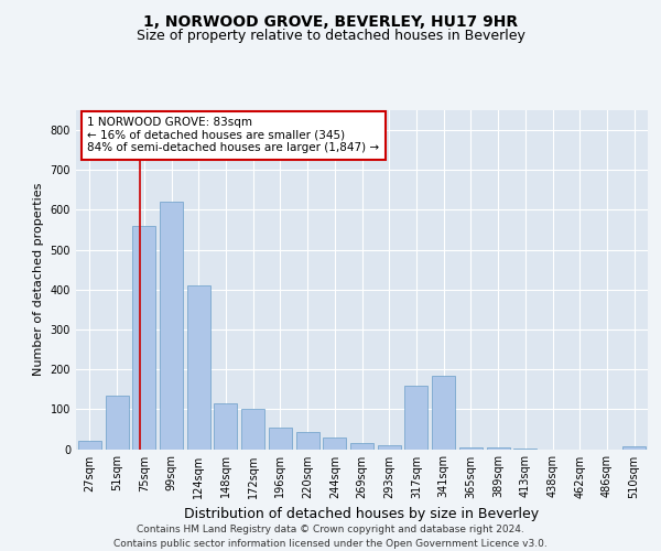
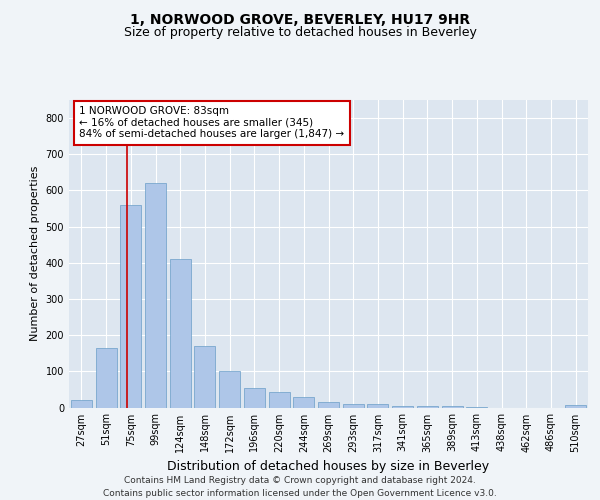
51sqm: 135 -> 165
148sqm: 115 -> 170
317sqm: 160 -> 9
341sqm: 185 -> 4
